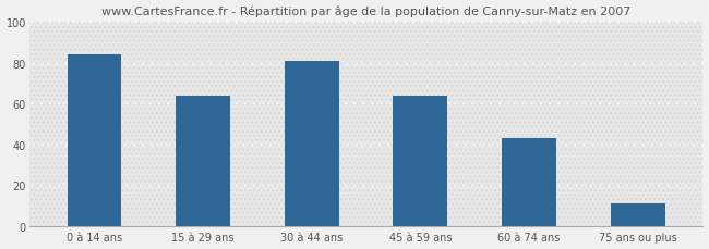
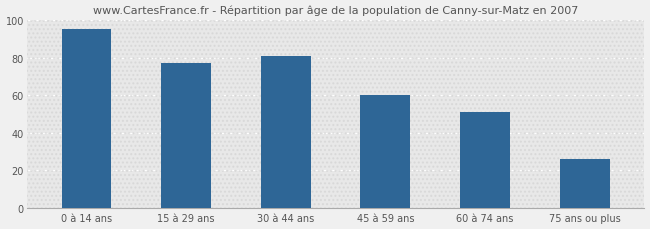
0 à 14 ans: 84 -> 95
15 à 29 ans: 64 -> 77
45 à 59 ans: 64 -> 60
60 à 74 ans: 43 -> 51
75 ans ou plus: 11 -> 26
